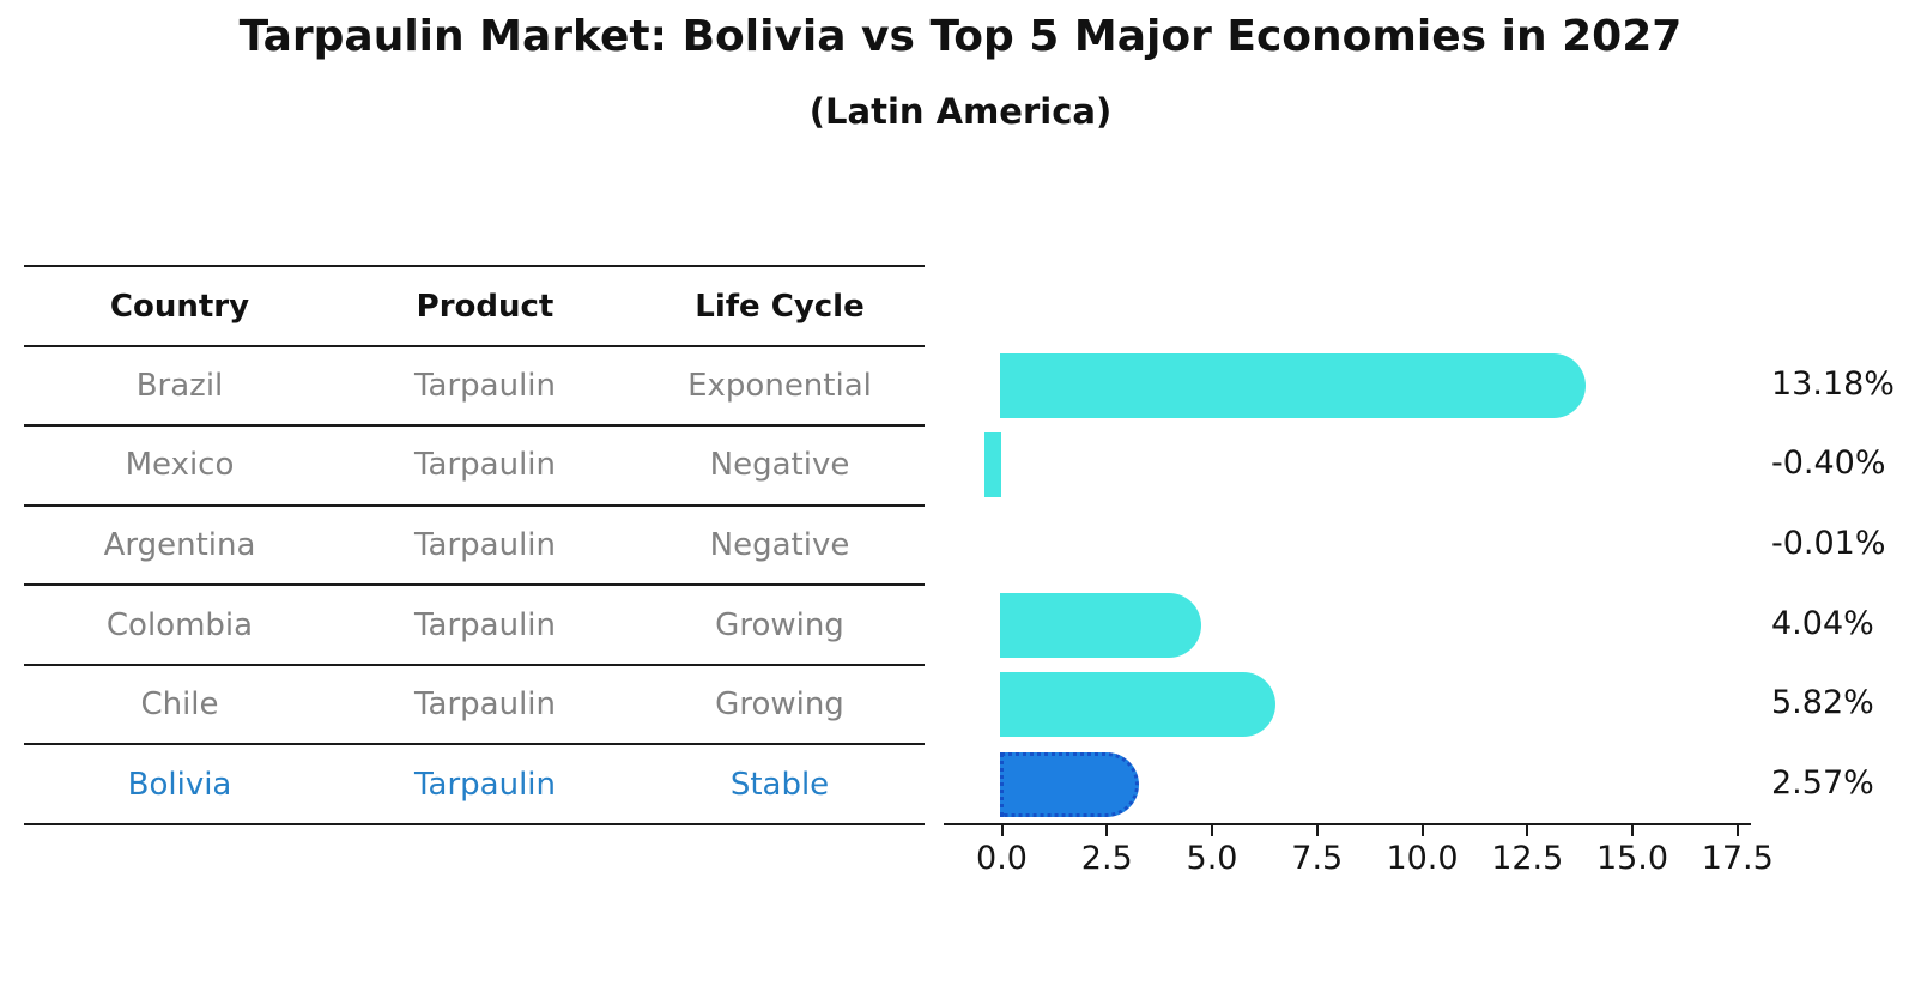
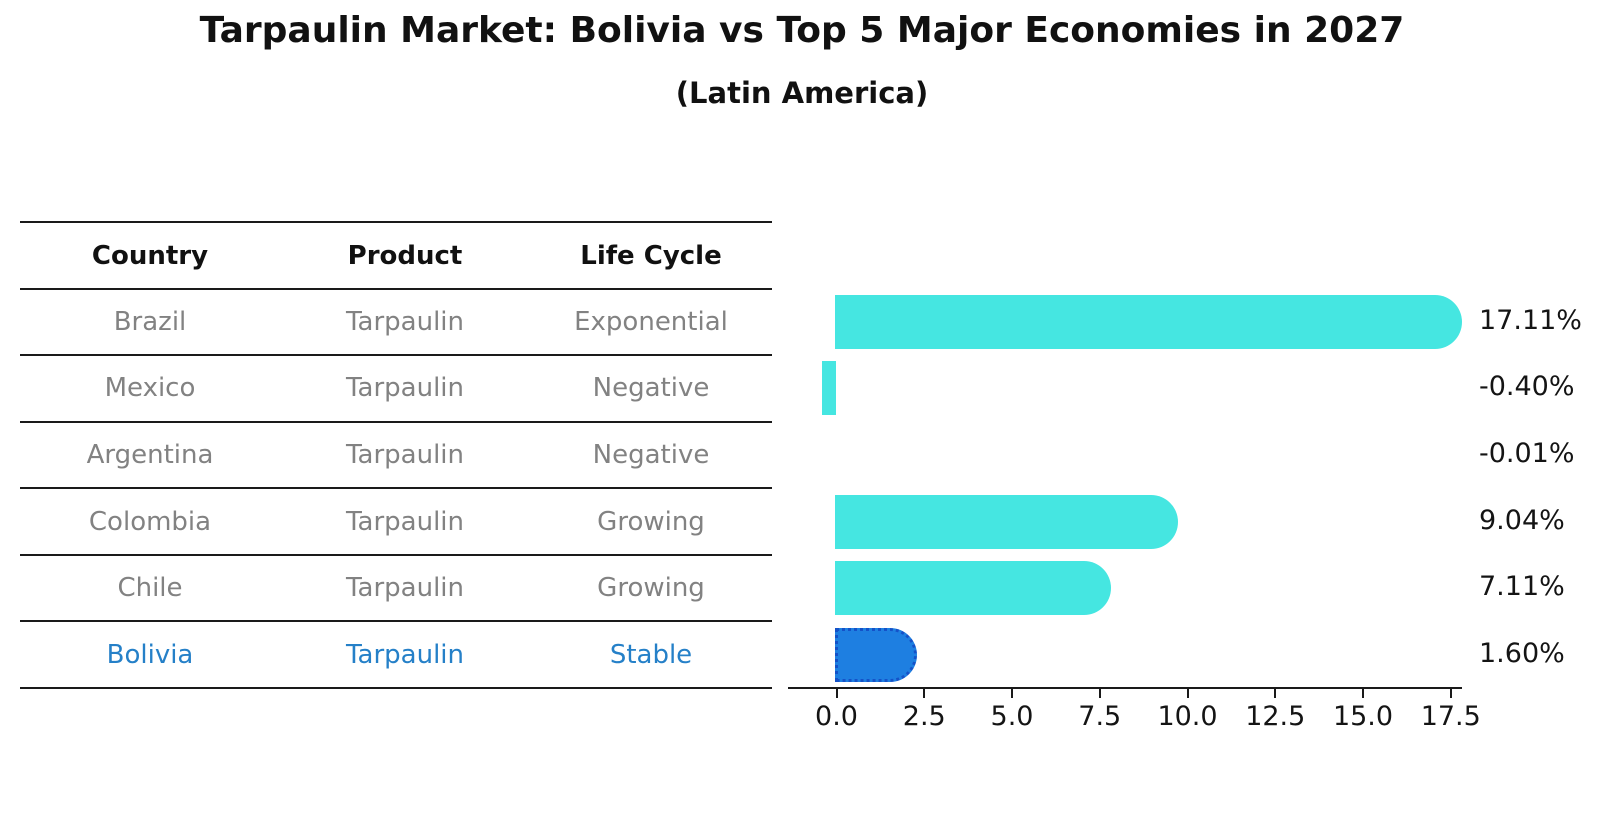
Brazil: 13.18% -> 17.11%
Colombia: 4.04% -> 9.04%
Chile: 5.82% -> 7.11%
Bolivia: 2.57% -> 1.60%
